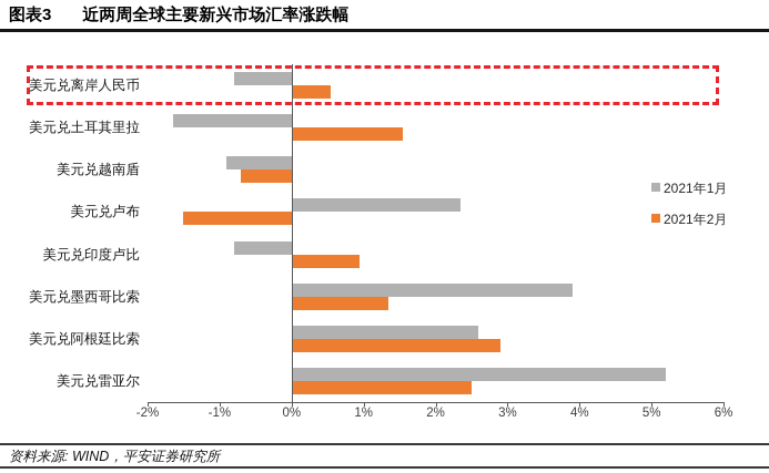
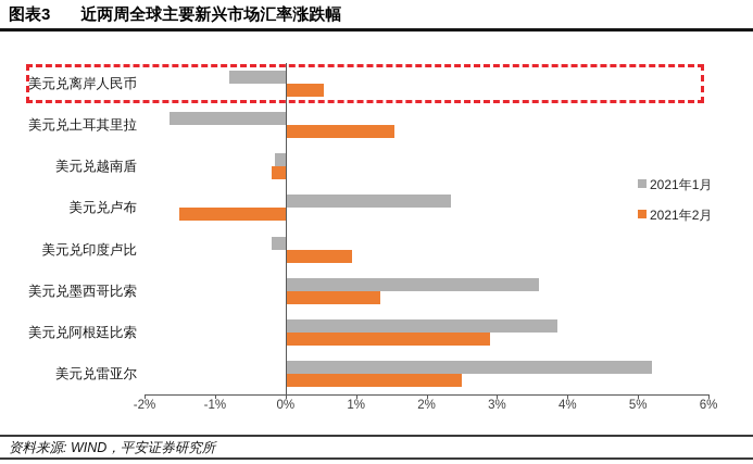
2021年1月/美元兑越南盾: -0.9% -> -0.1%
2021年2月/美元兑越南盾: -0.7% -> -0.2%
2021年1月/美元兑印度卢比: -0.8% -> -0.2%
2021年1月/美元兑墨西哥比索: 3.9% -> 3.6%
2021年1月/美元兑阿根廷比索: 2.6% -> 3.9%
